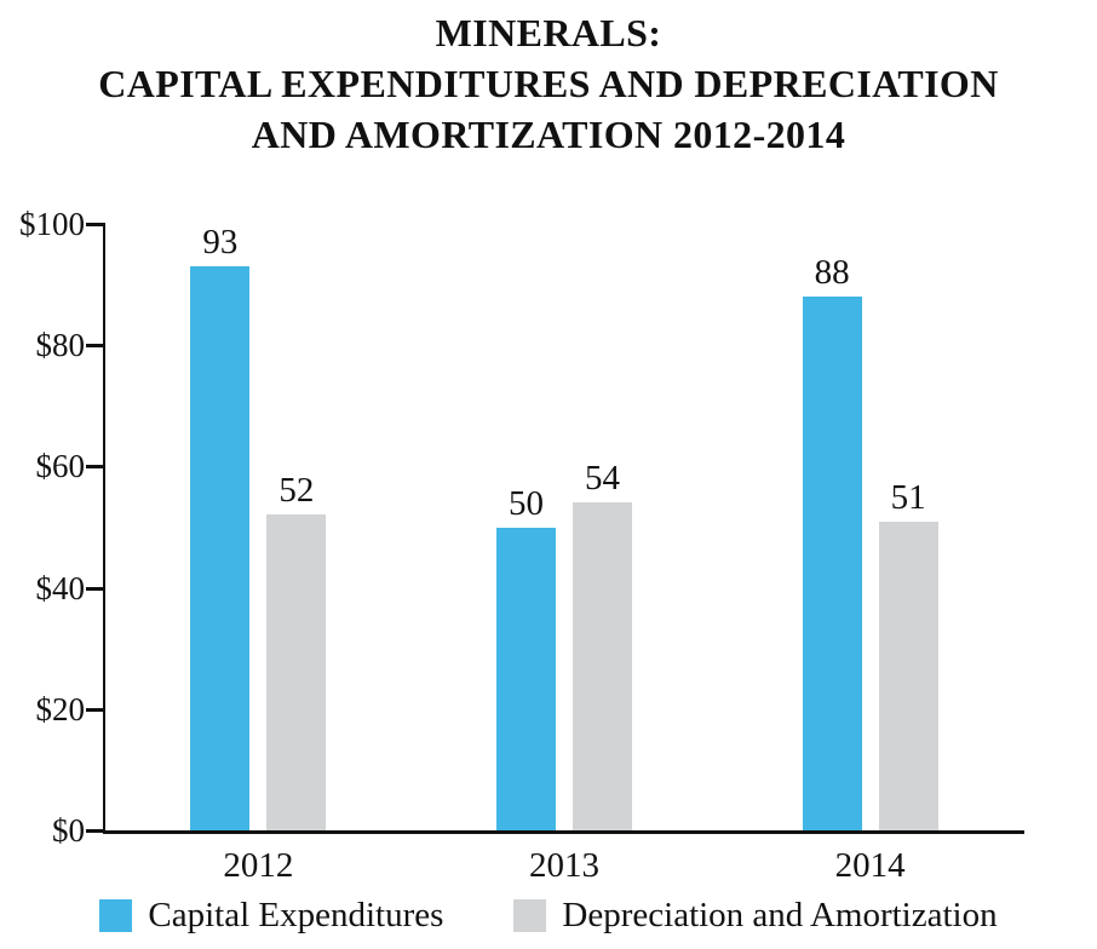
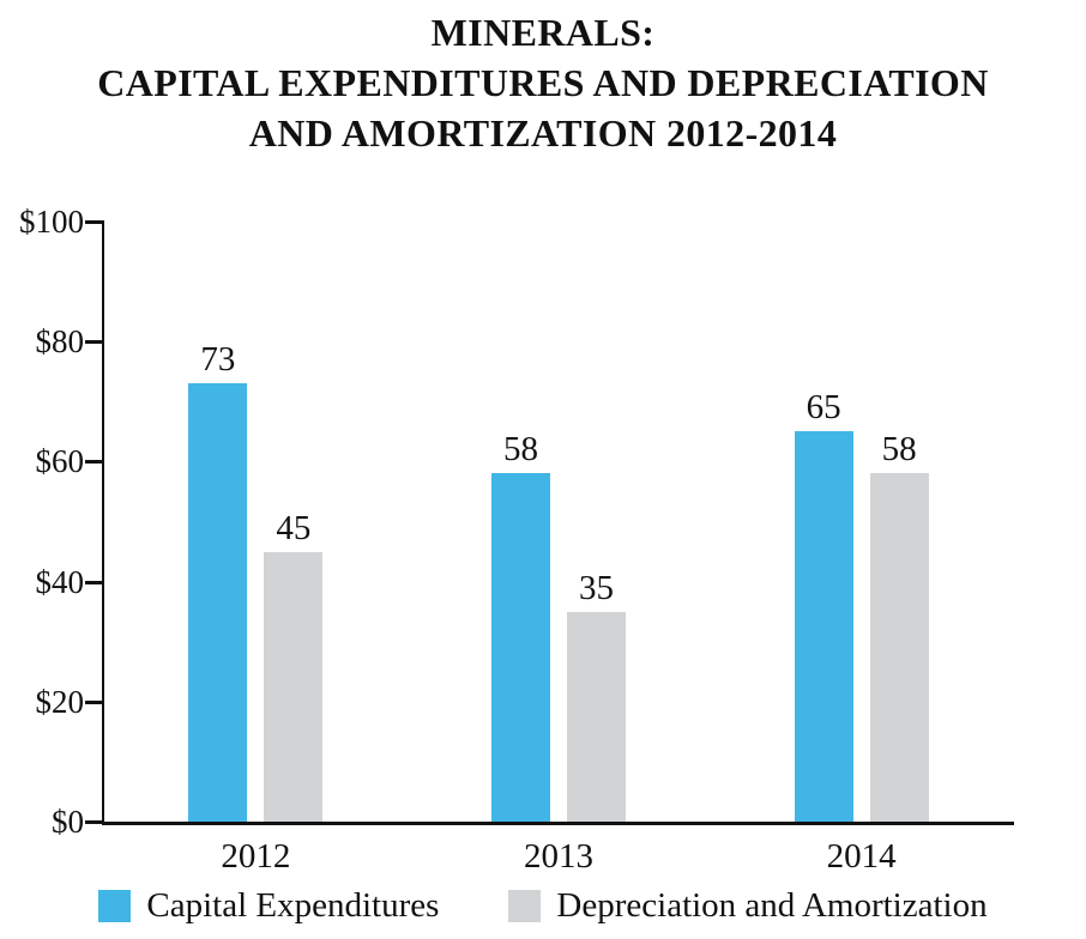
Capital Expenditures/2012: 93 -> 73
Depreciation and Amortization/2012: 52 -> 45
Capital Expenditures/2013: 50 -> 58
Depreciation and Amortization/2013: 54 -> 35
Capital Expenditures/2014: 88 -> 65
Depreciation and Amortization/2014: 51 -> 58
